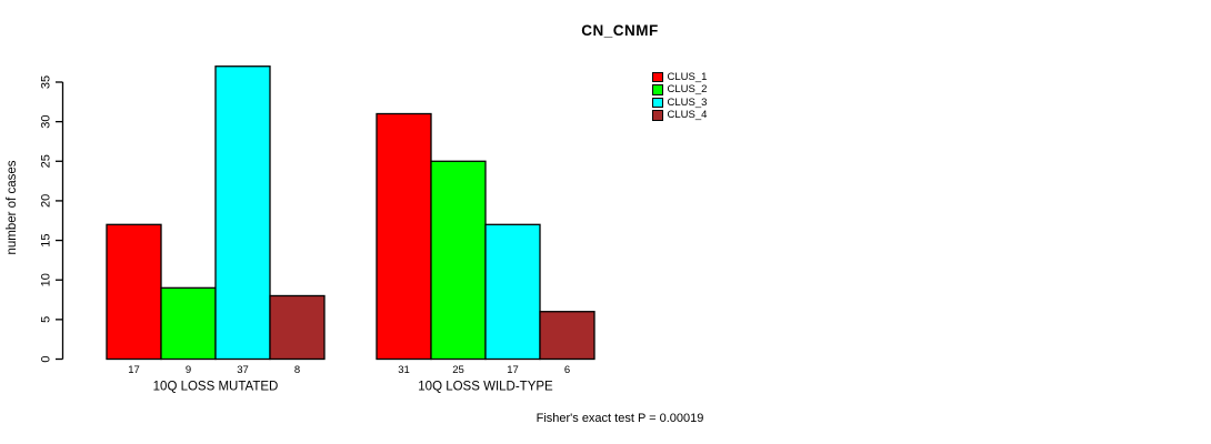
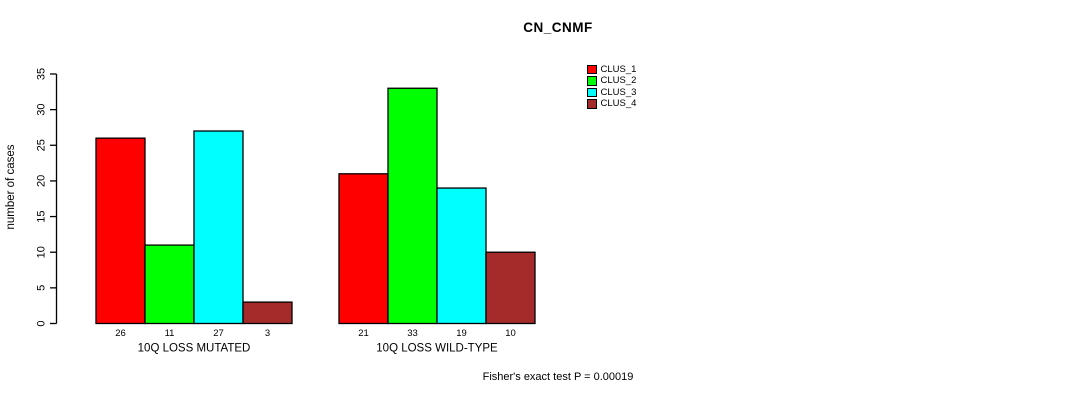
CLUS_1/10Q LOSS MUTATED: 17 -> 26
CLUS_2/10Q LOSS MUTATED: 9 -> 11
CLUS_3/10Q LOSS MUTATED: 37 -> 27
CLUS_4/10Q LOSS MUTATED: 8 -> 3
CLUS_1/10Q LOSS WILD-TYPE: 31 -> 21
CLUS_2/10Q LOSS WILD-TYPE: 25 -> 33
CLUS_3/10Q LOSS WILD-TYPE: 17 -> 19
CLUS_4/10Q LOSS WILD-TYPE: 6 -> 10
